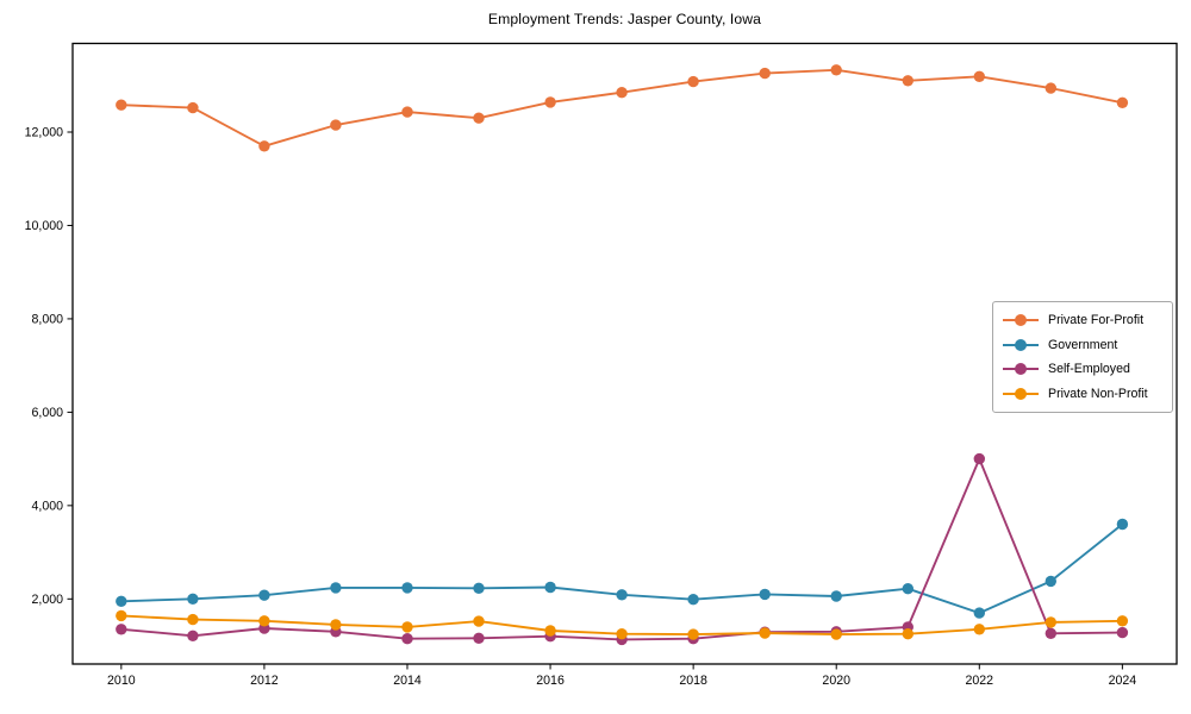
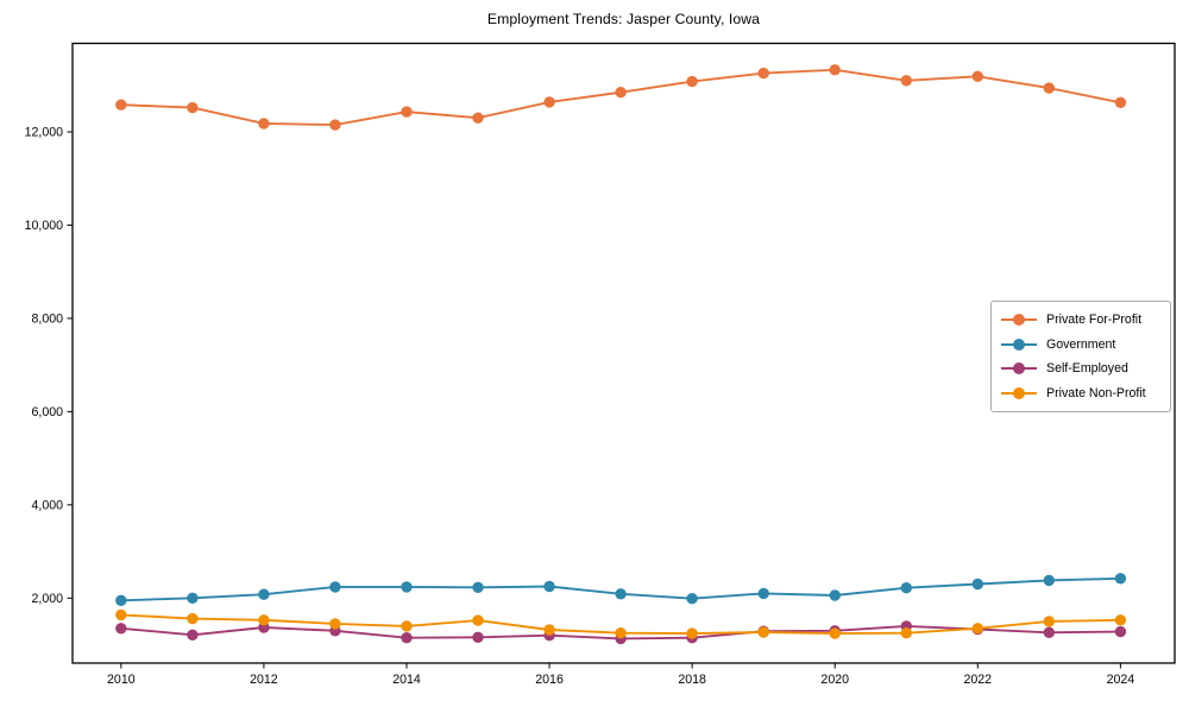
Private For-Profit/2012: 11700 -> 12200
Government/2022: 1700 -> 2300
Self-Employed/2022: 5000 -> 1300
Government/2024: 3600 -> 2400
